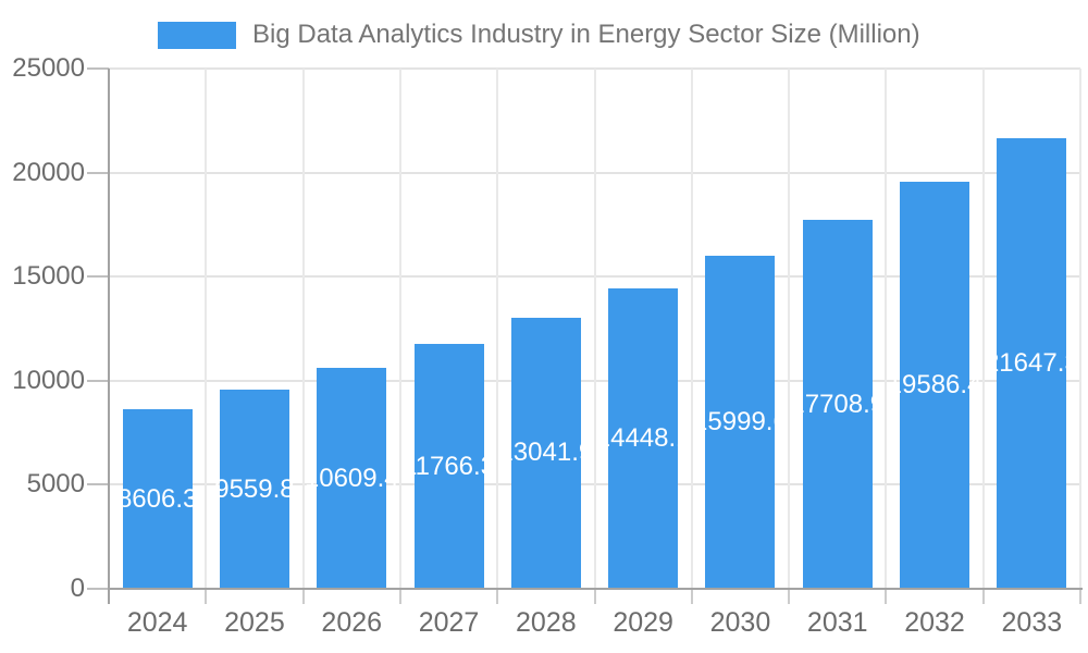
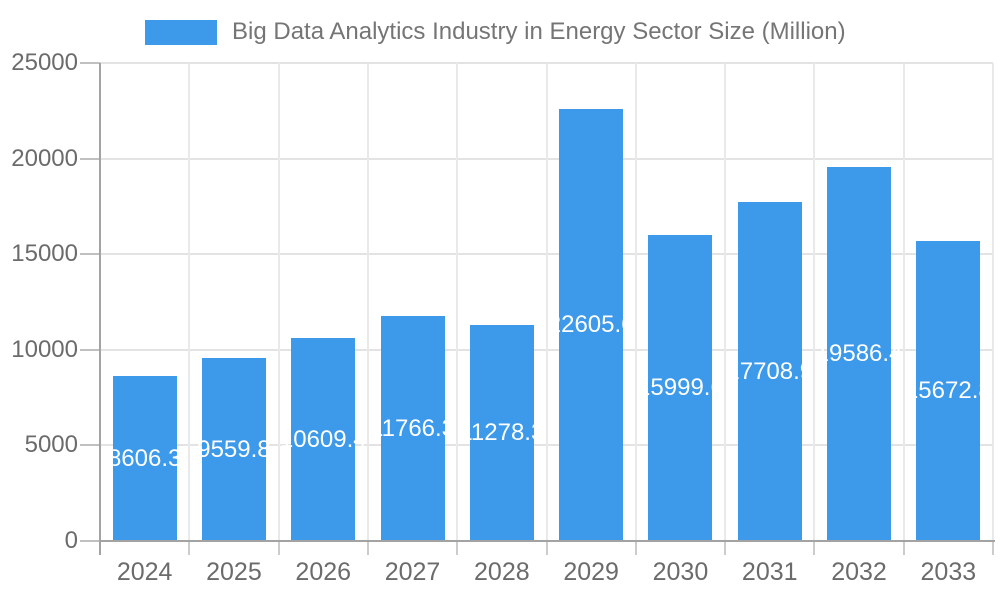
2028: 13041.9 -> 11278.3
2029: 14448.1 -> 22605.6
2033: 21647.3 -> 15672.8
